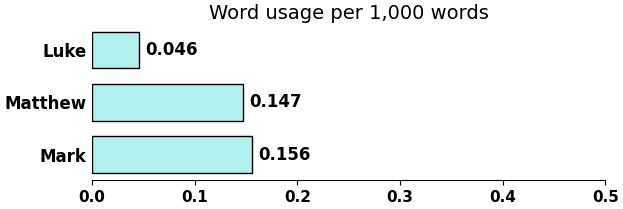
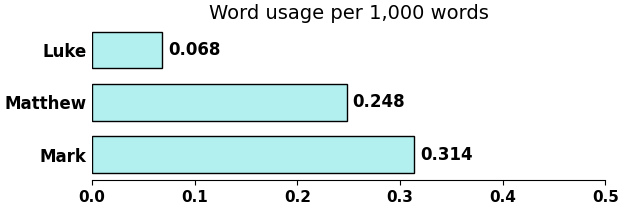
Luke: 0.046 -> 0.068
Matthew: 0.147 -> 0.248
Mark: 0.156 -> 0.314
